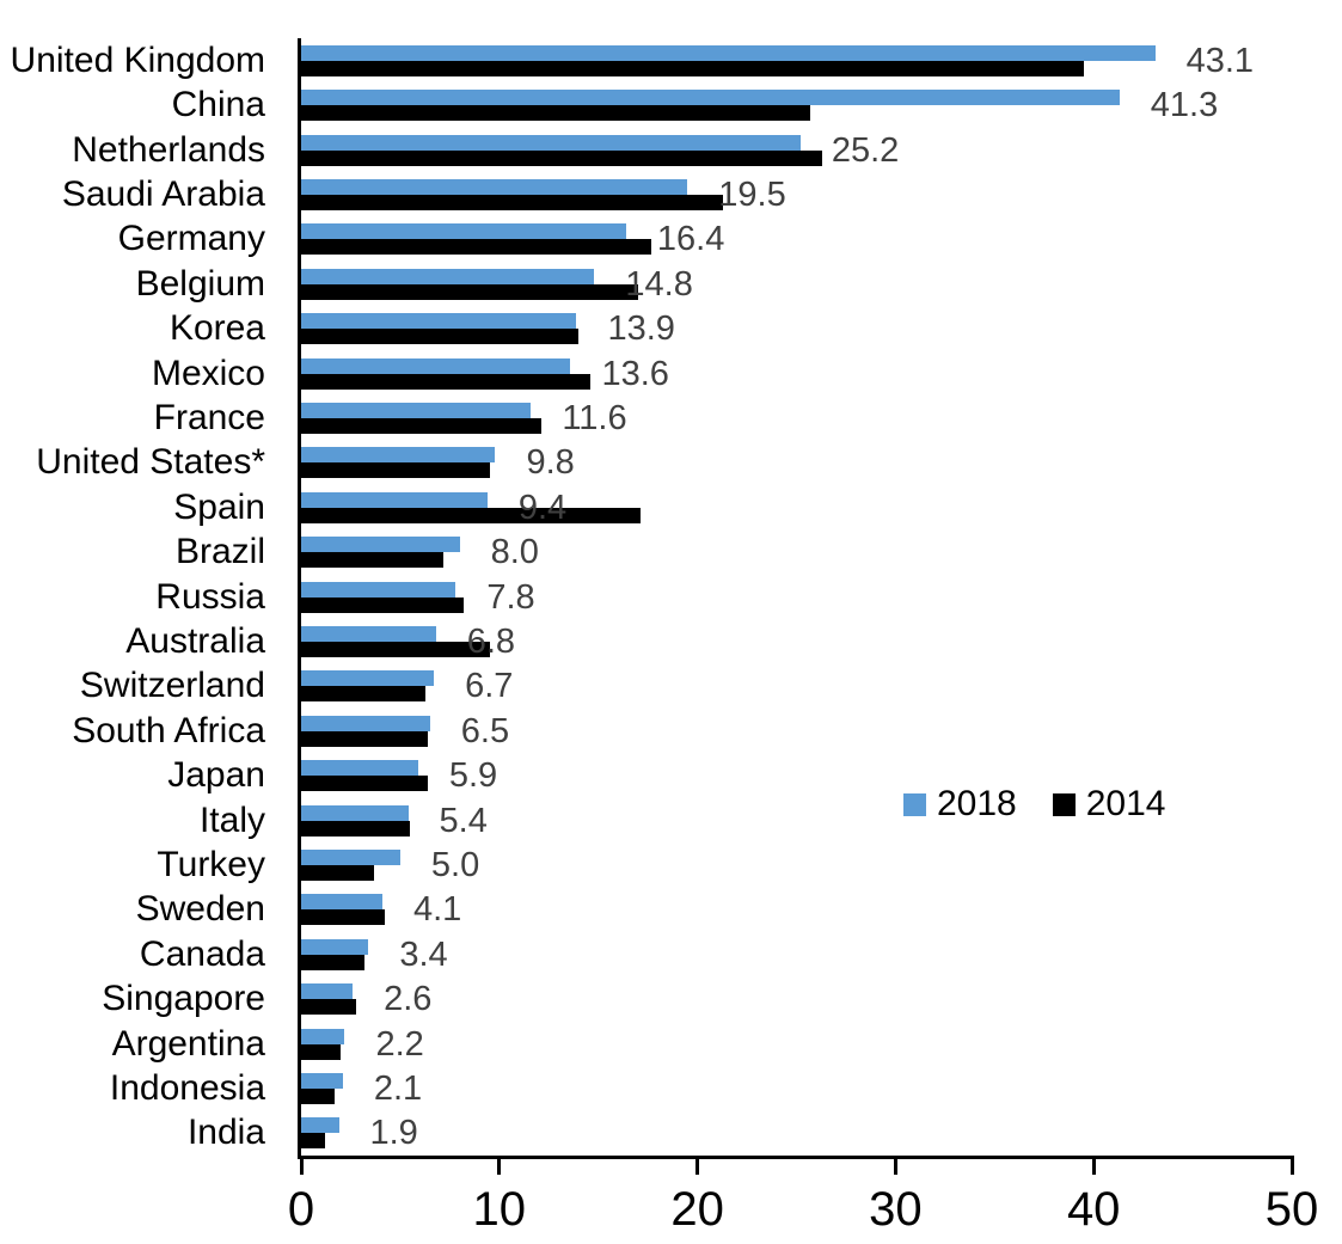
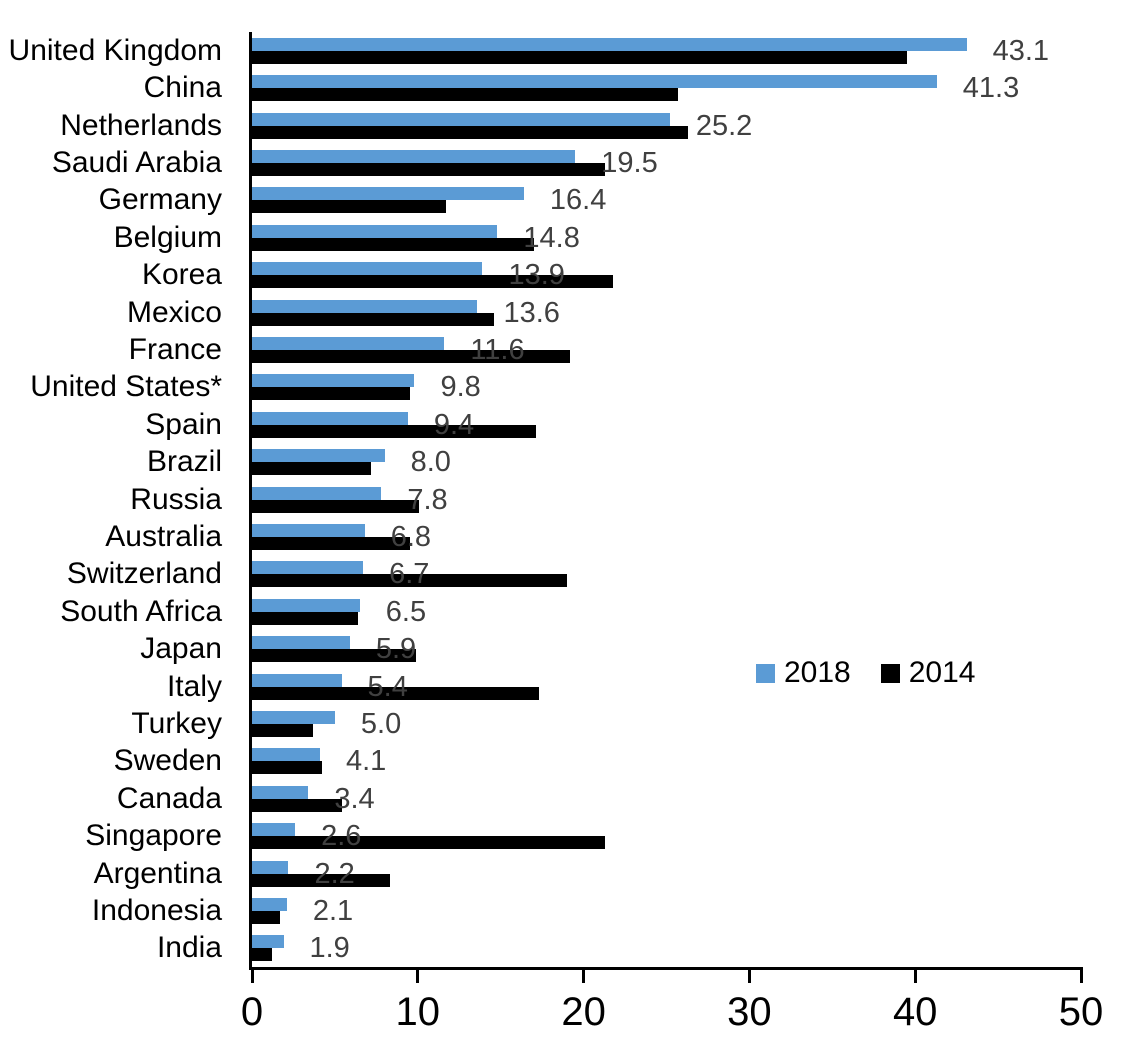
2014/Germany: 17.7 -> 11.7
2014/Korea: 14.0 -> 21.8
2014/France: 12.1 -> 19.2
2014/Russia: 8.2 -> 10.1
2014/Switzerland: 6.3 -> 19.0
2014/Japan: 6.4 -> 9.9
2014/Italy: 5.5 -> 17.3
2014/Canada: 3.2 -> 5.4
2014/Singapore: 2.8 -> 21.3
2014/Argentina: 2.0 -> 8.3
